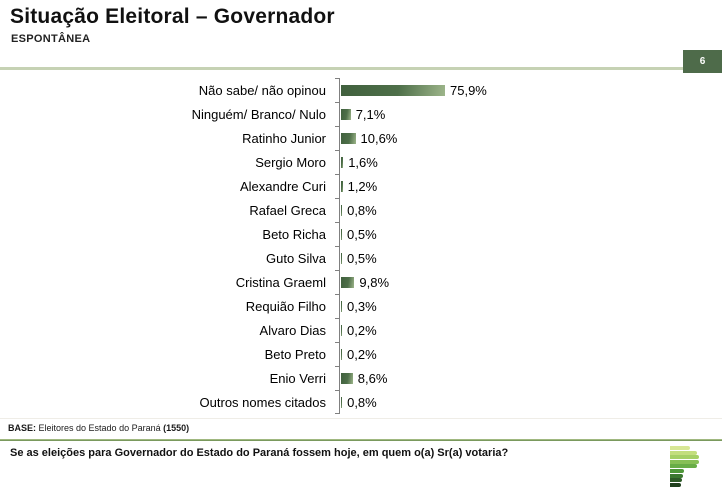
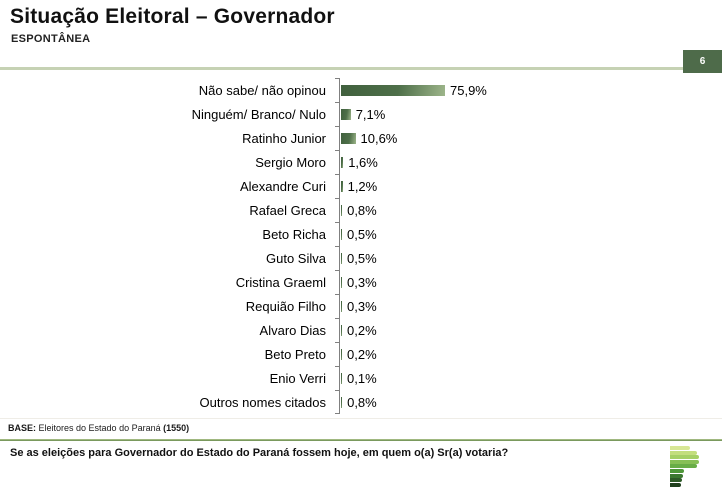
Cristina Graeml: 9,8% -> 0,3%
Enio Verri: 8,6% -> 0,1%
